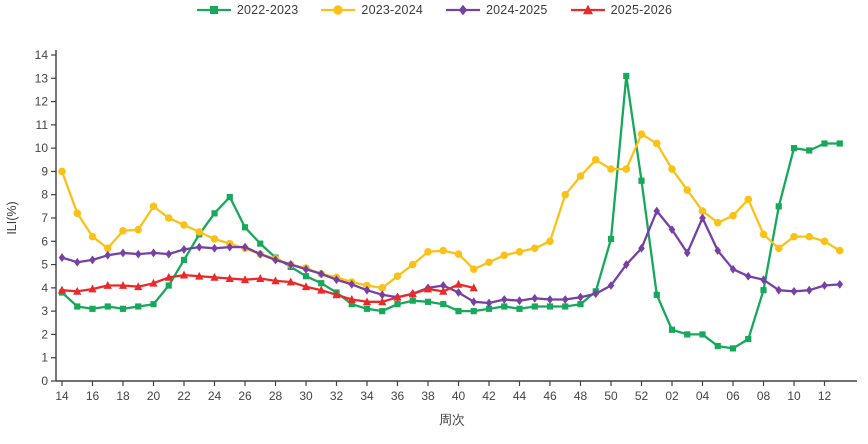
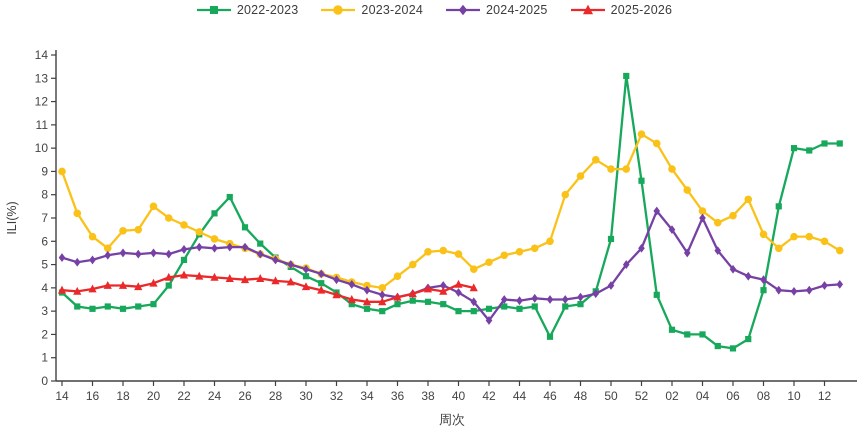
2024-2025/42: 3.4 -> 2.6
2022-2023/46: 3.2 -> 1.9
